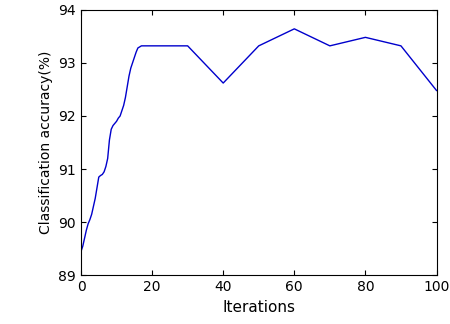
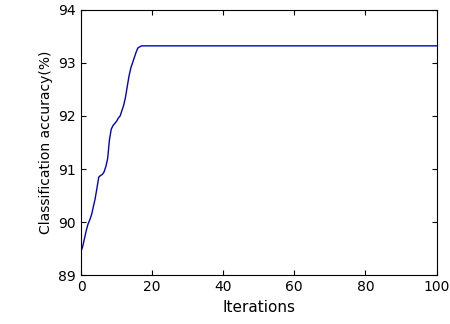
40: 92.62 -> 93.32
60: 93.64 -> 93.32
80: 93.48 -> 93.32
100: 92.48 -> 93.32
